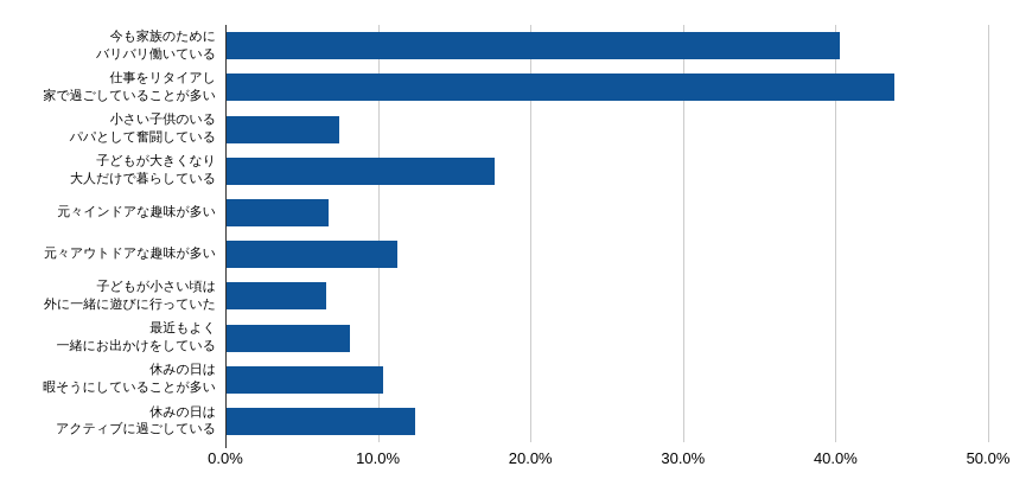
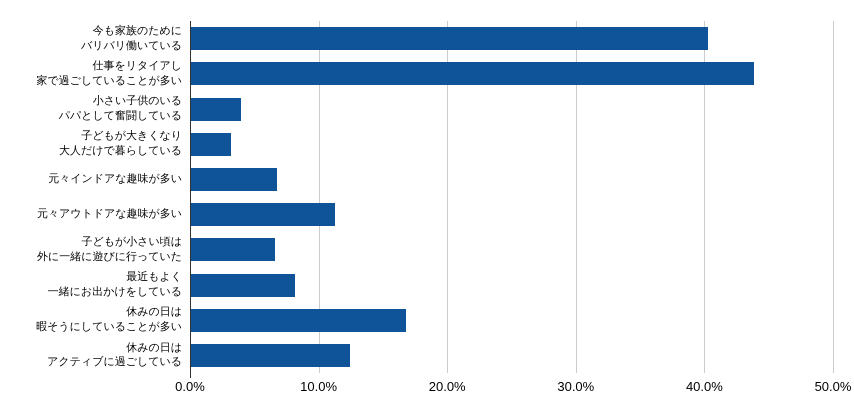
小さい子供のいる パパとして奮闘している: 7.4% -> 3.9%
子どもが大きくなり 大人だけで暮らしている: 17.6% -> 3.1%
休みの日は 暇そうにしていることが多い: 10.3% -> 16.7%
